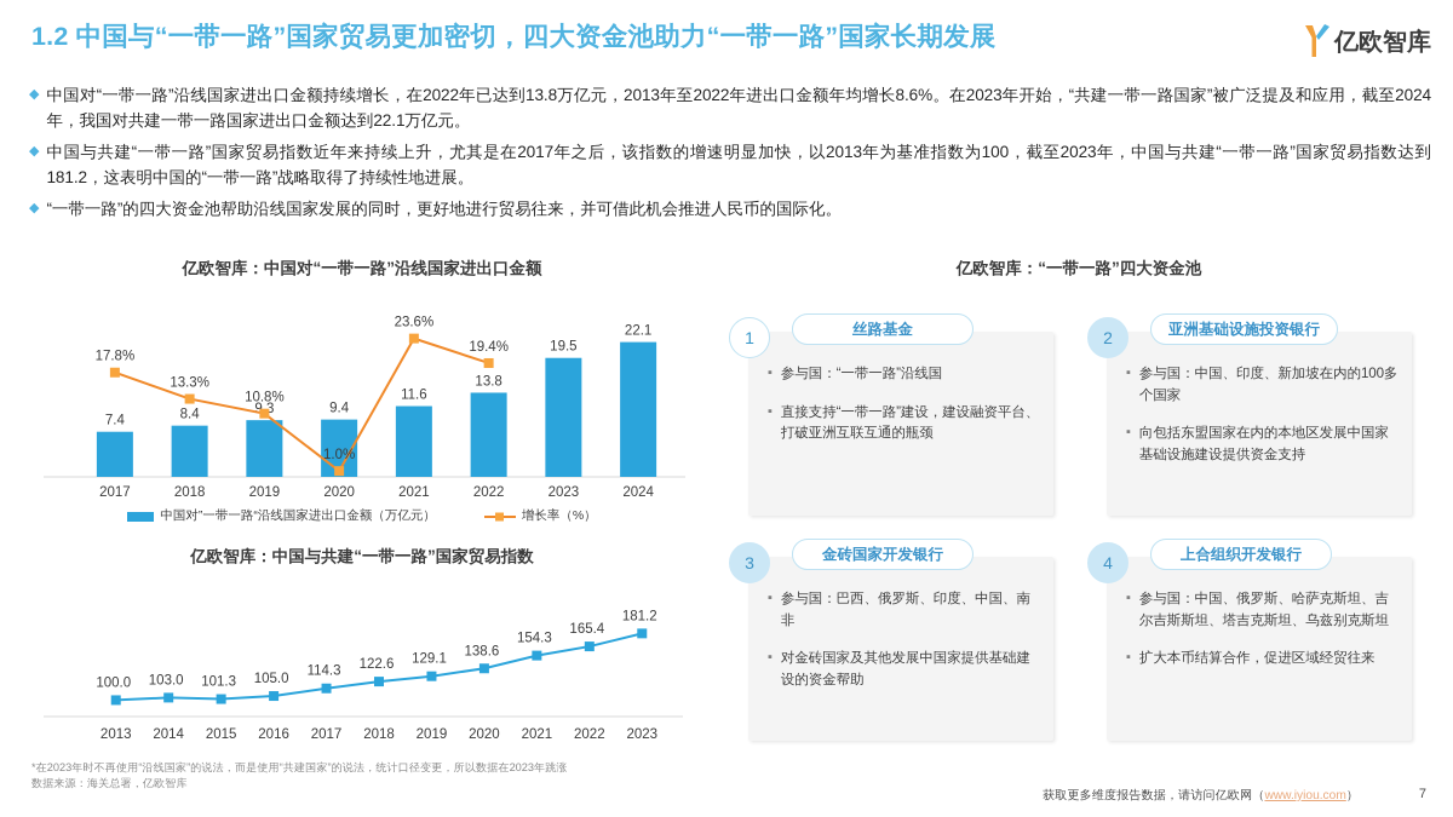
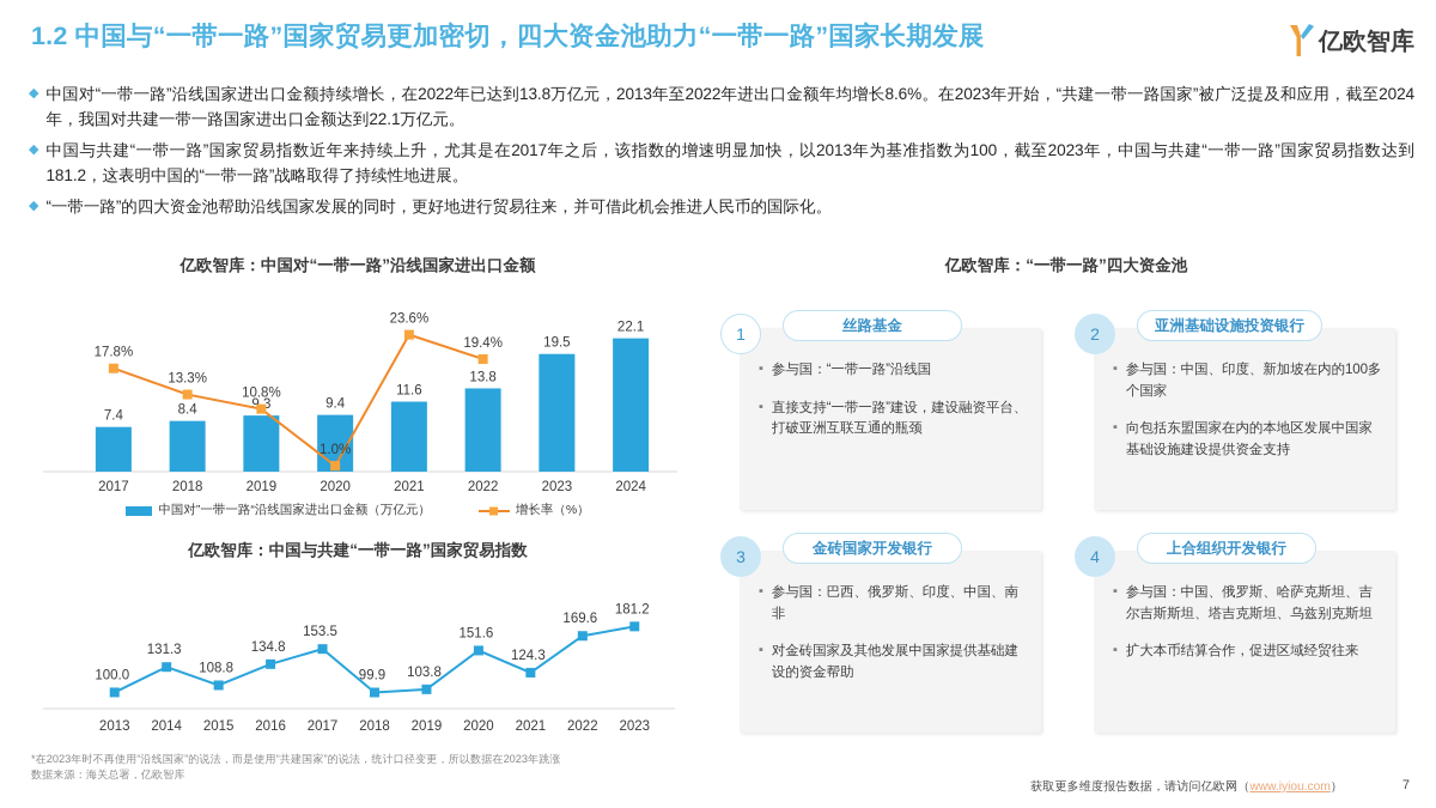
亿欧智库：中国与共建“一带一路”国家贸易指数/2014: 103.0 -> 131.3
亿欧智库：中国与共建“一带一路”国家贸易指数/2015: 101.3 -> 108.8
亿欧智库：中国与共建“一带一路”国家贸易指数/2016: 105.0 -> 134.8
亿欧智库：中国与共建“一带一路”国家贸易指数/2017: 114.3 -> 153.5
亿欧智库：中国与共建“一带一路”国家贸易指数/2018: 122.6 -> 99.9
亿欧智库：中国与共建“一带一路”国家贸易指数/2019: 129.1 -> 103.8
亿欧智库：中国与共建“一带一路”国家贸易指数/2020: 138.6 -> 151.6
亿欧智库：中国与共建“一带一路”国家贸易指数/2021: 154.3 -> 124.3
亿欧智库：中国与共建“一带一路”国家贸易指数/2022: 165.4 -> 169.6
